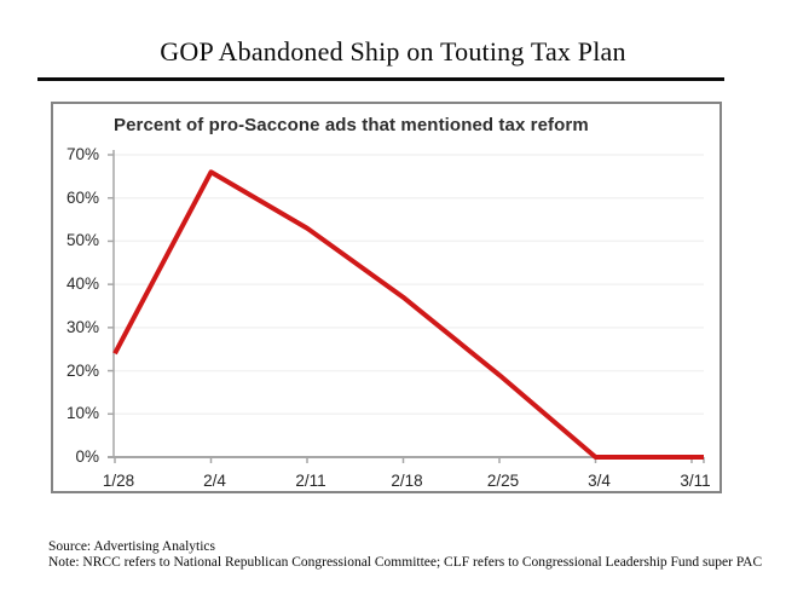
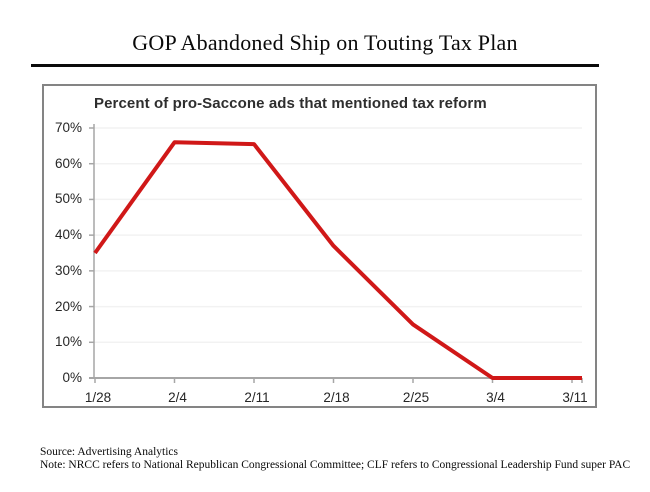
1/28: 24% -> 35%
2/11: 53% -> 66%
2/25: 19% -> 15%
